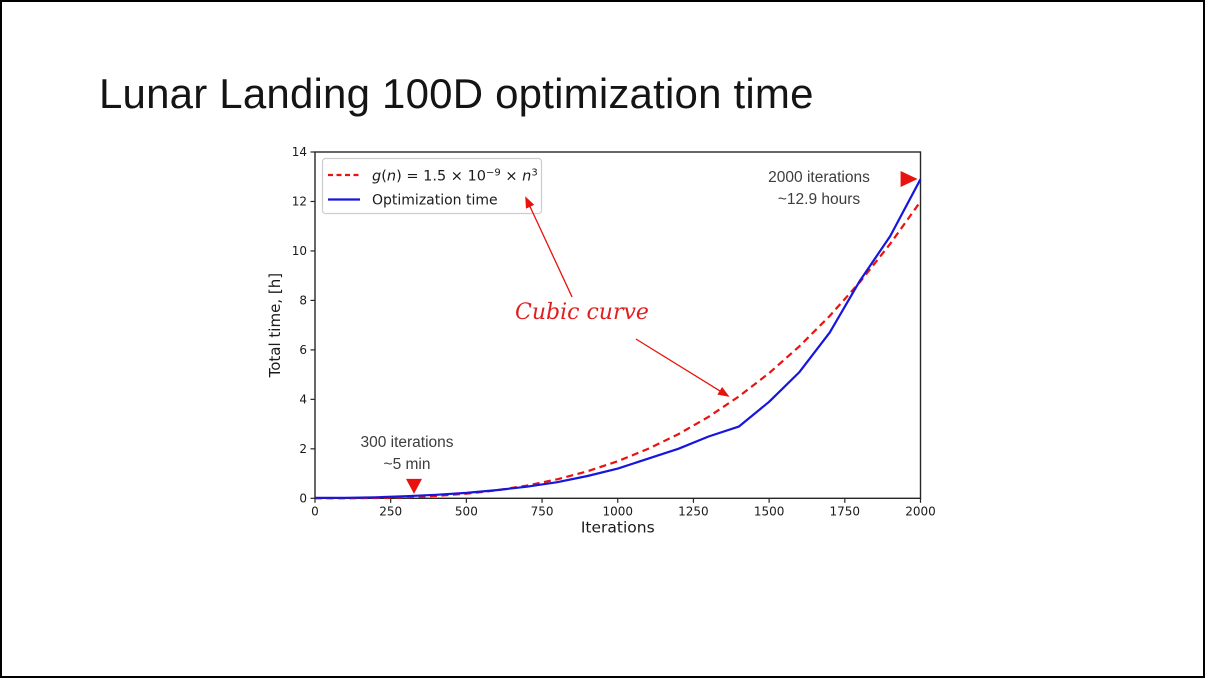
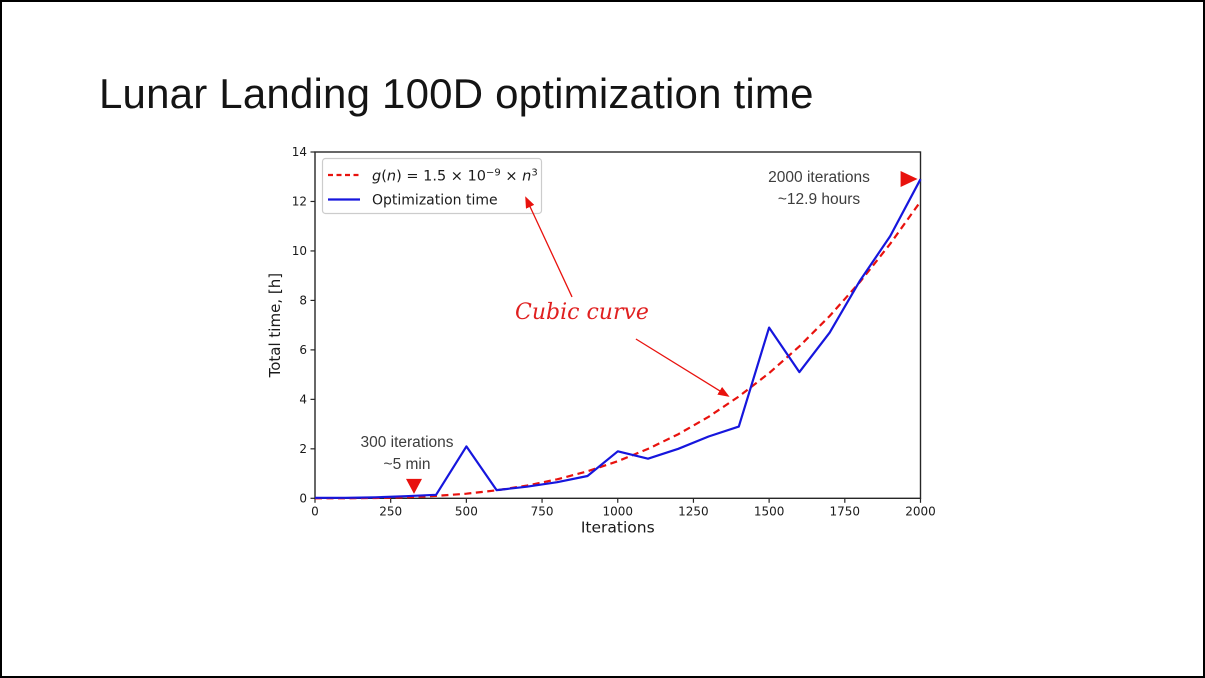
Optimization time/500: 0.2 -> 2.1
Optimization time/1000: 1.2 -> 1.9
Optimization time/1500: 3.9 -> 6.9
